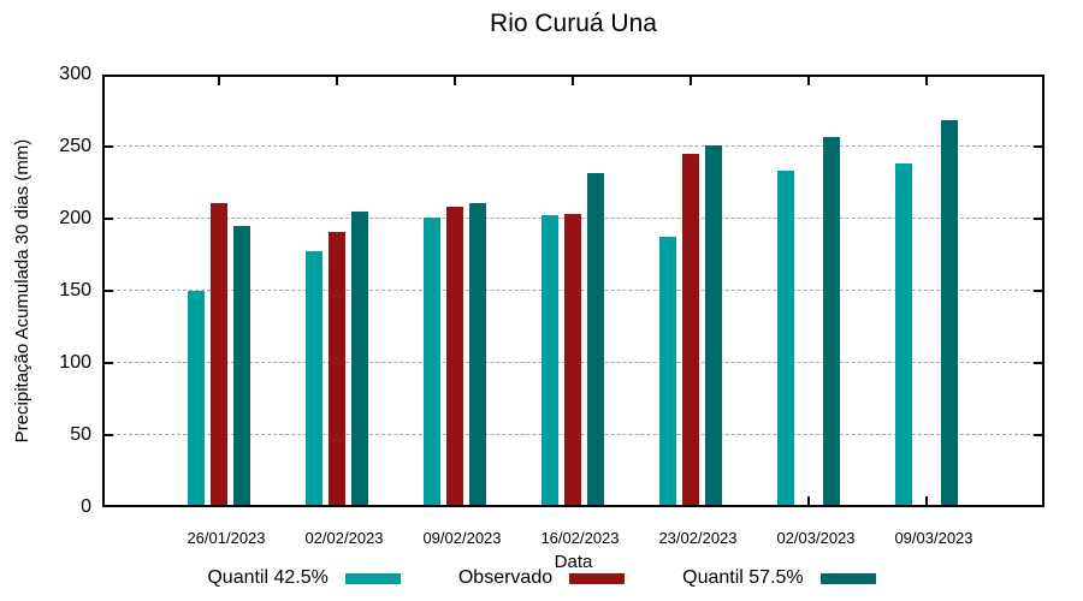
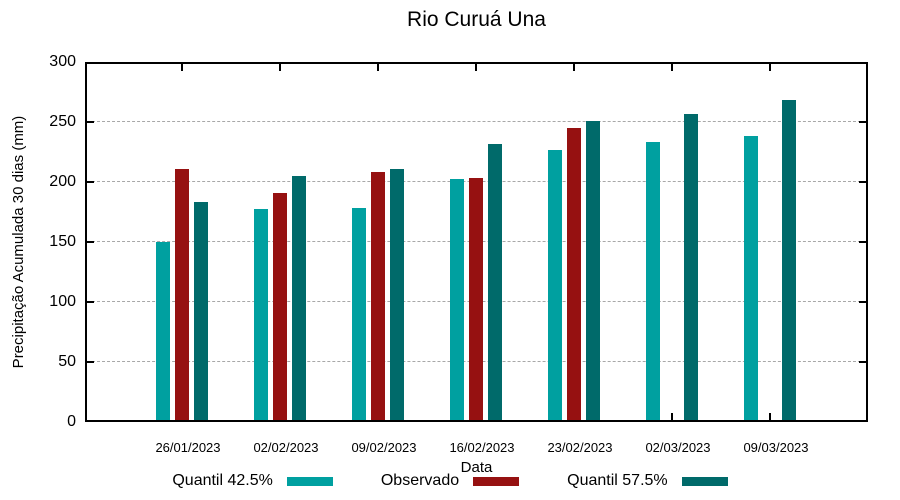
Quantil 57.5%/26/01/2023: 193 -> 182
Quantil 42.5%/09/02/2023: 199 -> 177
Quantil 42.5%/23/02/2023: 186 -> 225
